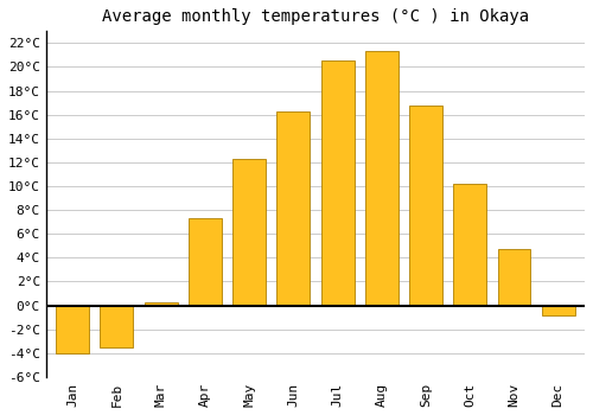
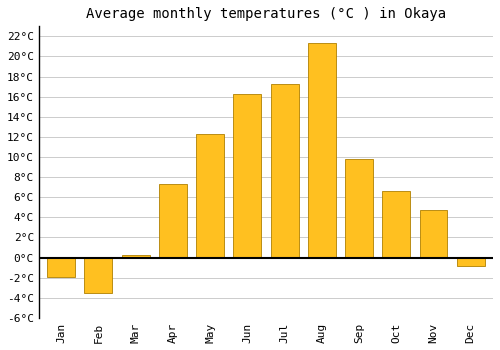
Jan: -4.0°C -> -1.9°C
Jul: 20.5°C -> 17.3°C
Sep: 16.8°C -> 9.8°C
Oct: 10.2°C -> 6.6°C
